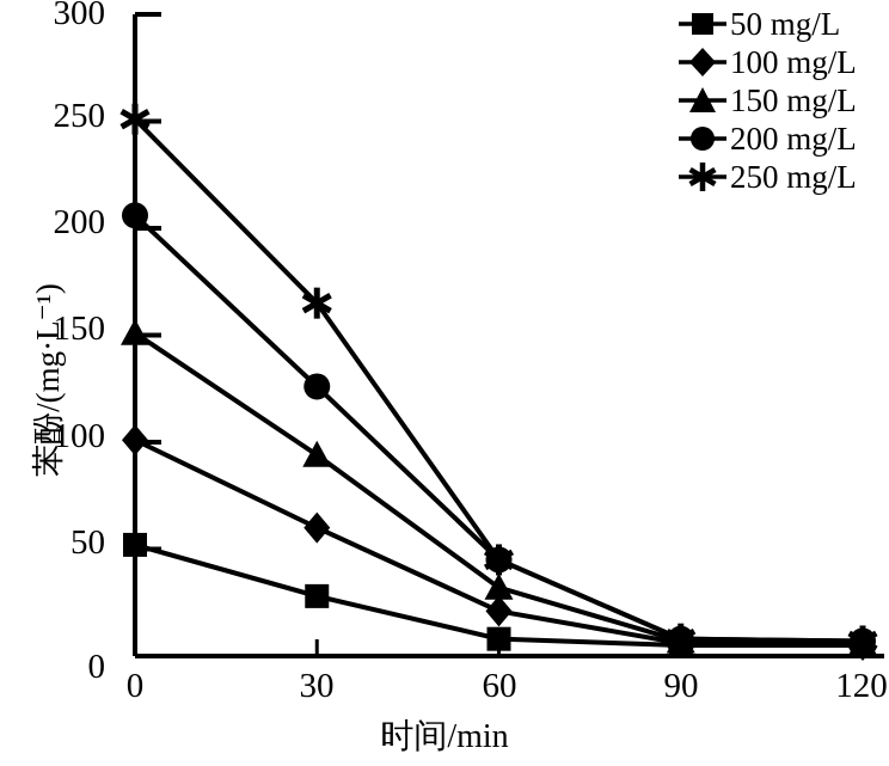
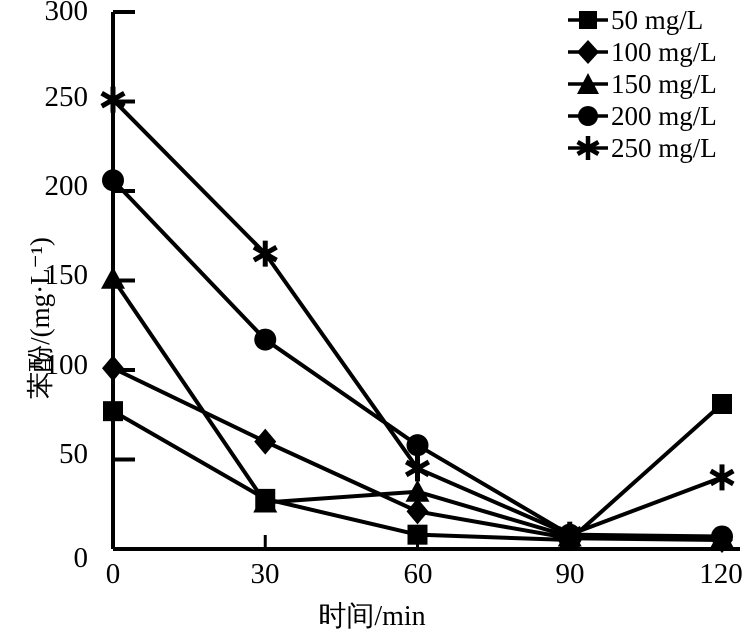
50 mg/L/0: 52 -> 77
150 mg/L/30: 94 -> 26
200 mg/L/30: 126 -> 117
200 mg/L/60: 45 -> 58
50 mg/L/120: 5 -> 81
250 mg/L/120: 7 -> 40
